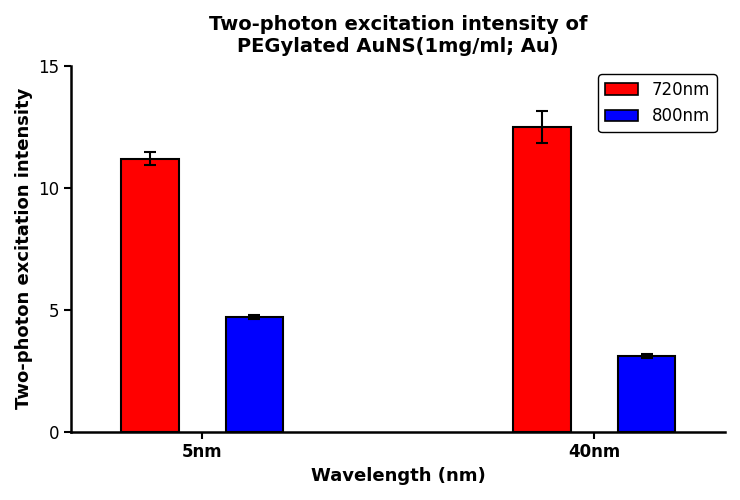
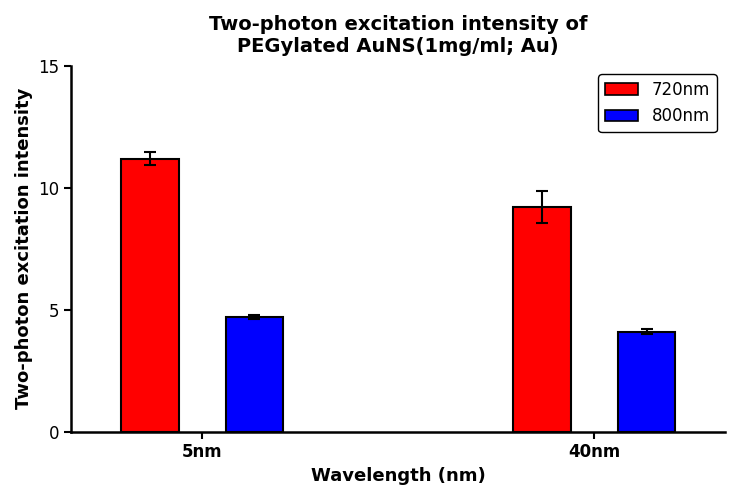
720nm/40nm: 12.5 -> 9.2
800nm/40nm: 3.1 -> 4.1
